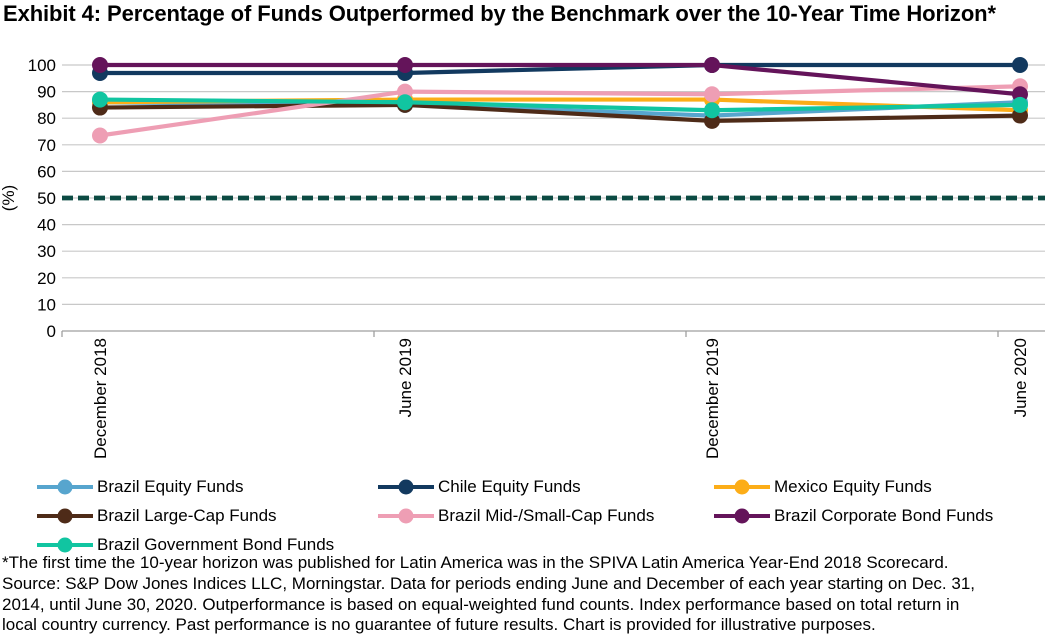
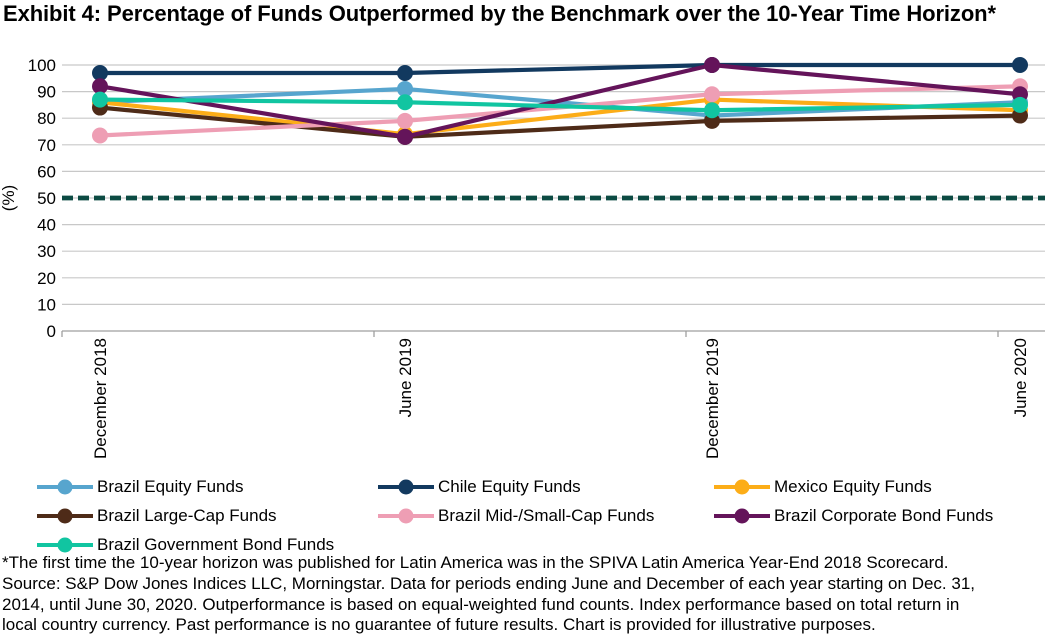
Brazil Corporate Bond Funds/December 2018: 100 -> 92
Brazil Equity Funds/June 2019: 85 -> 91
Mexico Equity Funds/June 2019: 87 -> 74
Brazil Large-Cap Funds/June 2019: 85 -> 73
Brazil Mid-/Small-Cap Funds/June 2019: 90 -> 79
Brazil Corporate Bond Funds/June 2019: 100 -> 73
